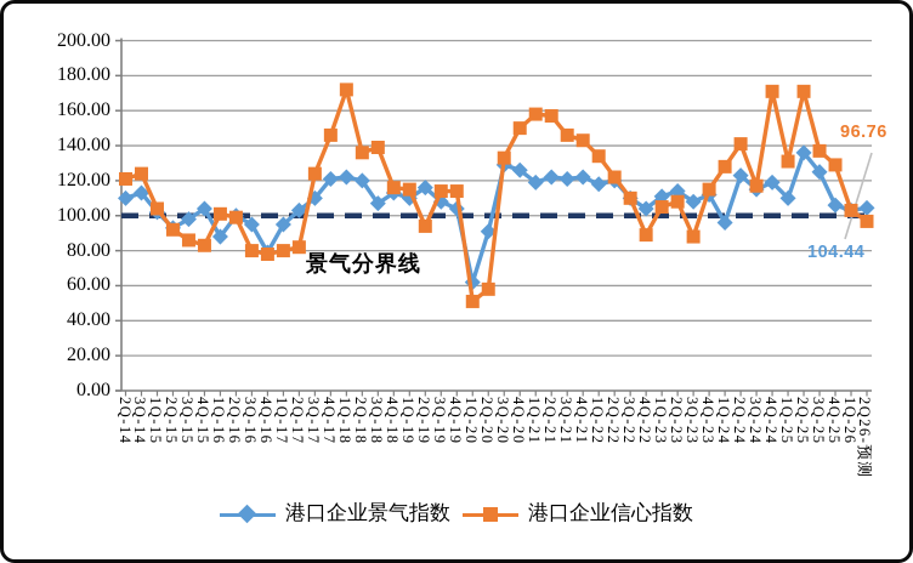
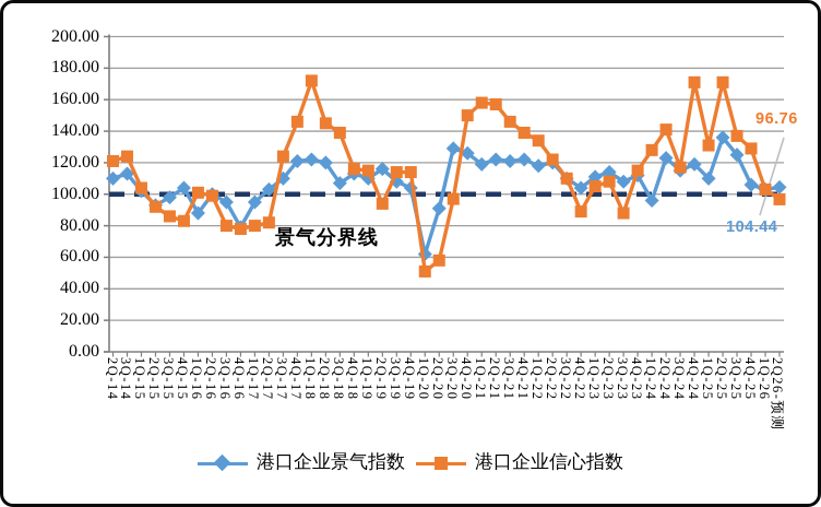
港口企业信心指数/2Q-18: 136 -> 145
港口企业信心指数/3Q-20: 133 -> 97
港口企业信心指数/4Q-21: 143 -> 139
